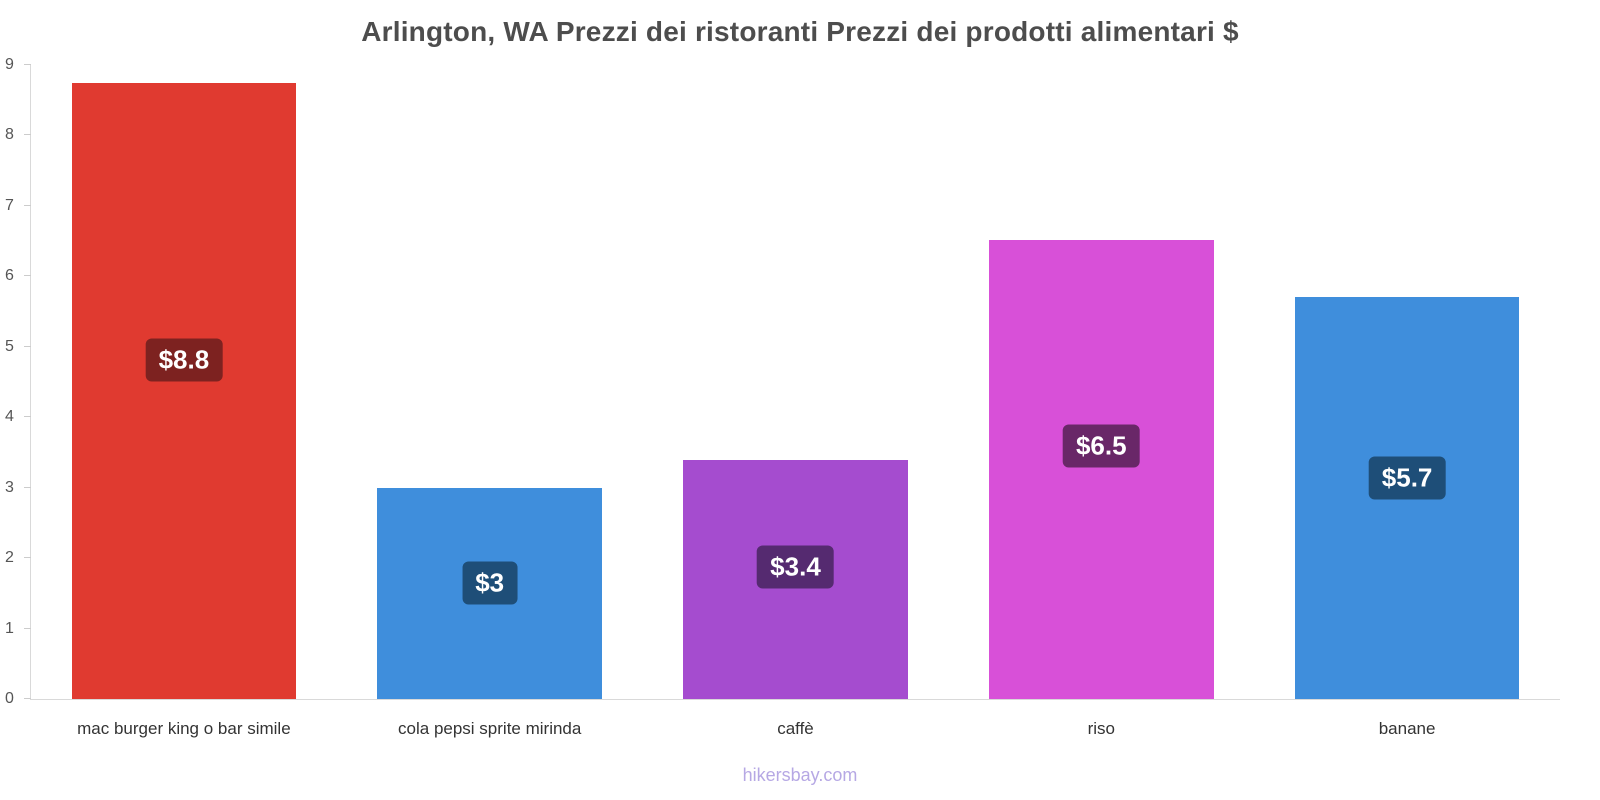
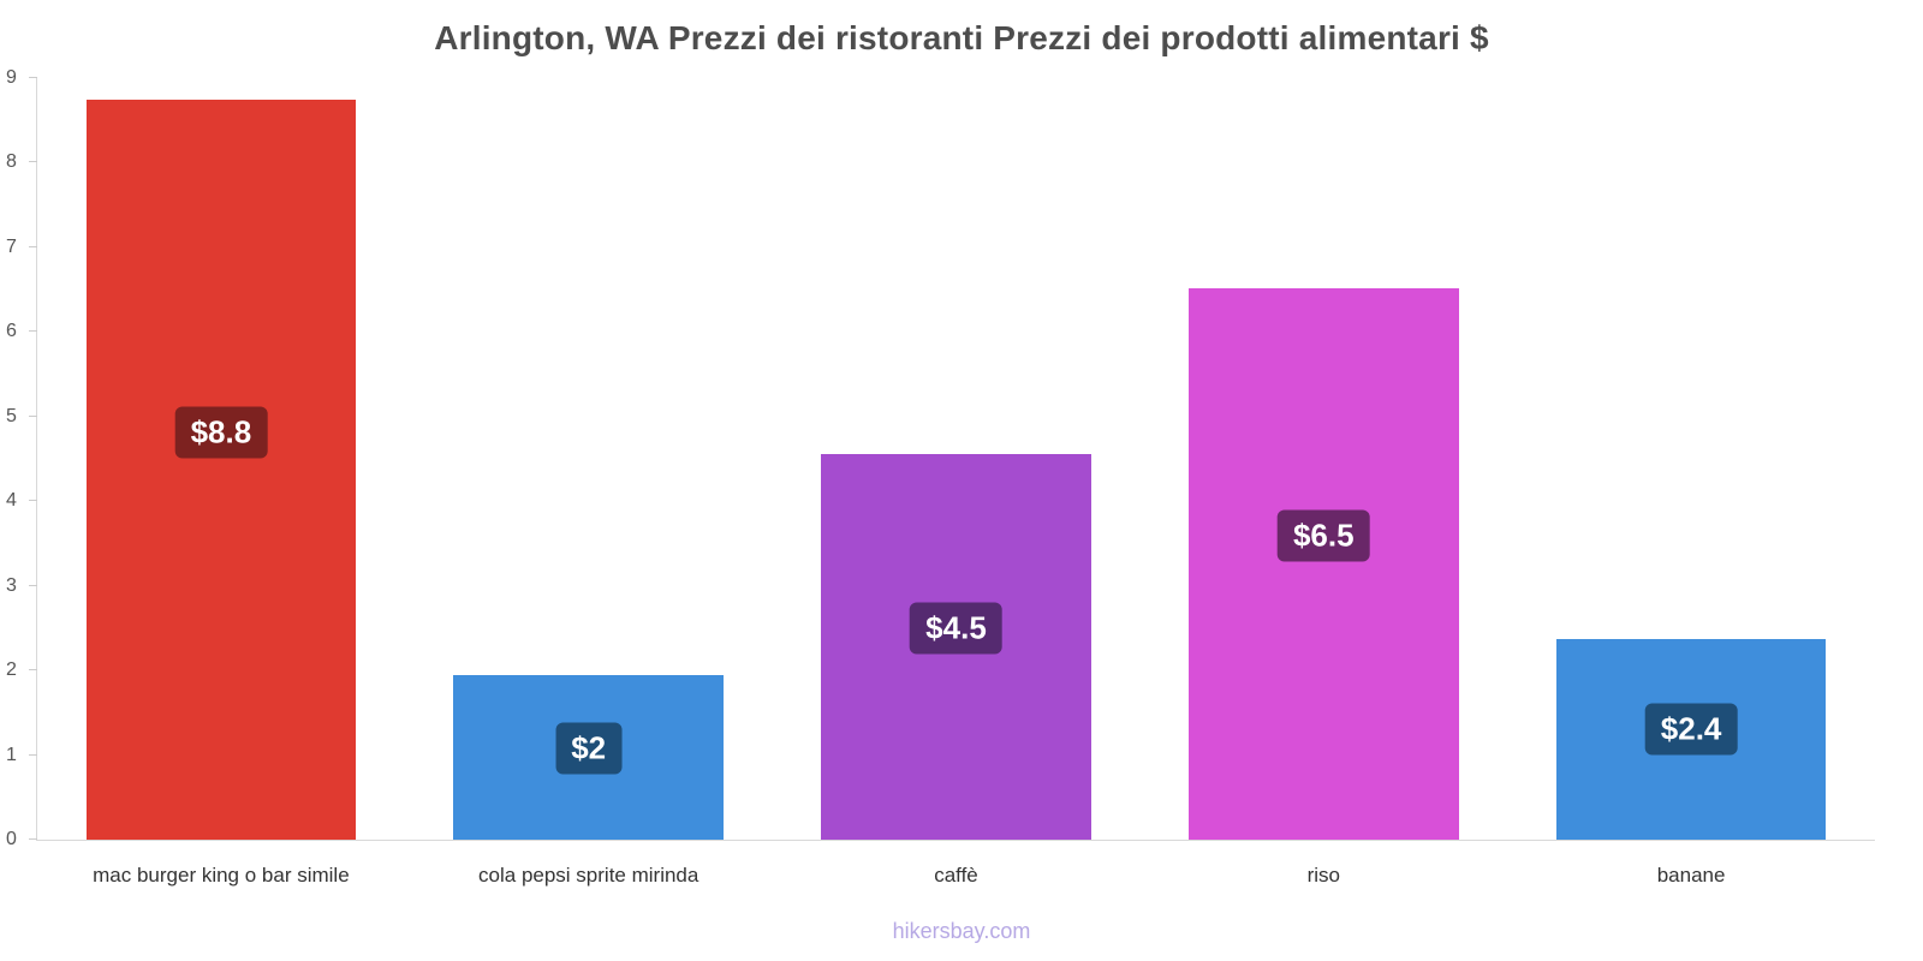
cola pepsi sprite mirinda: $3 -> $2
caffè: $3.4 -> $4.5
banane: $5.7 -> $2.4
